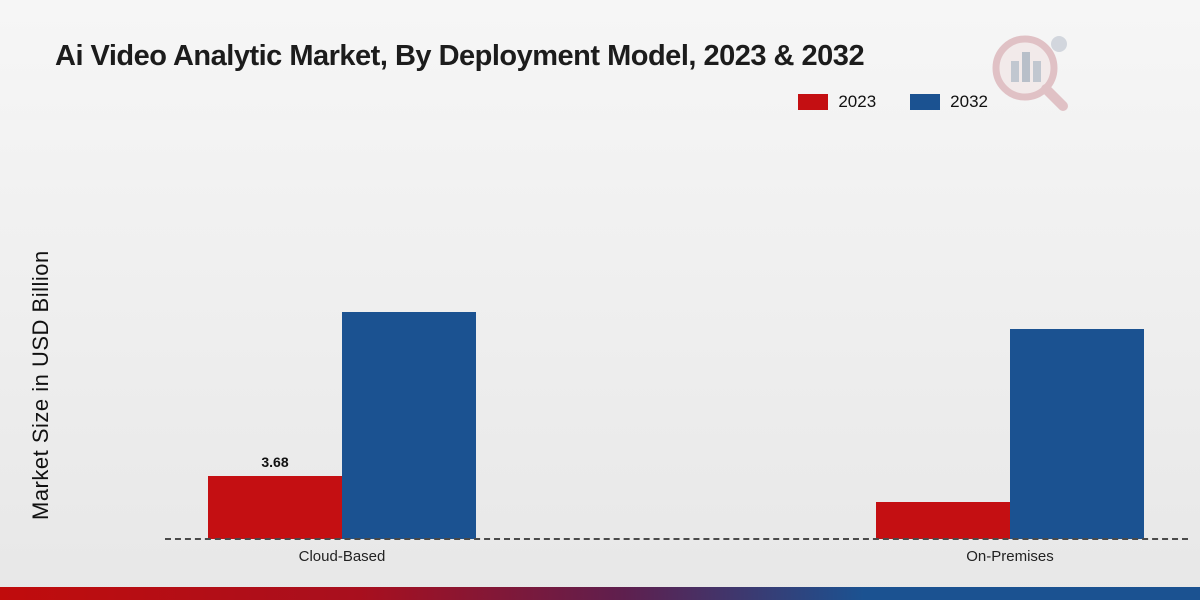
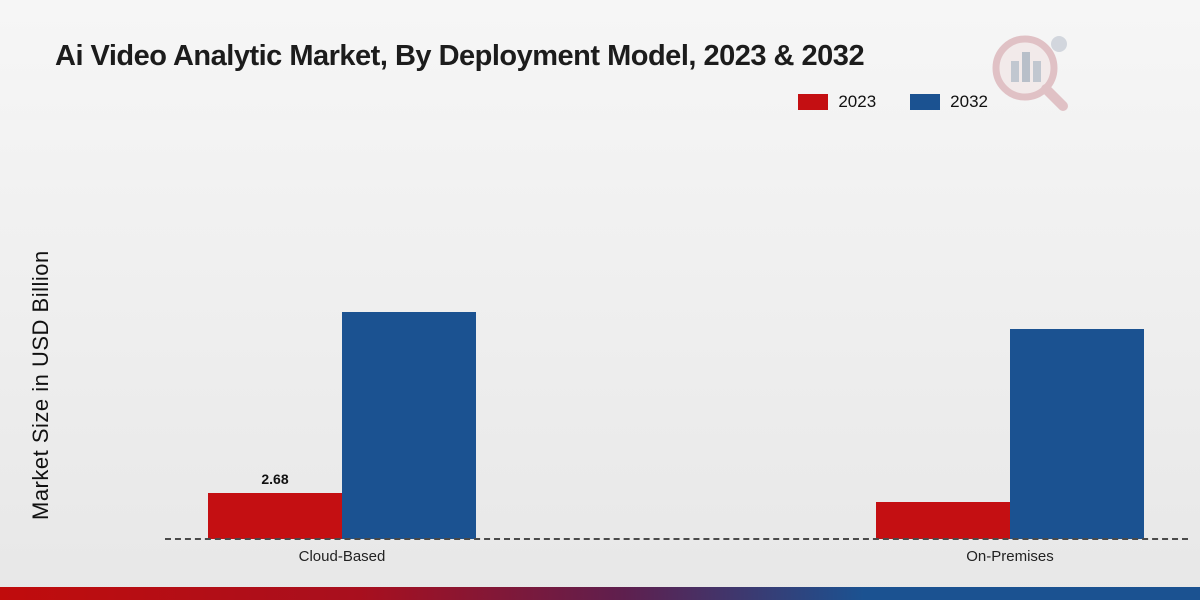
2023/Cloud-Based: 3.68 -> 2.68
